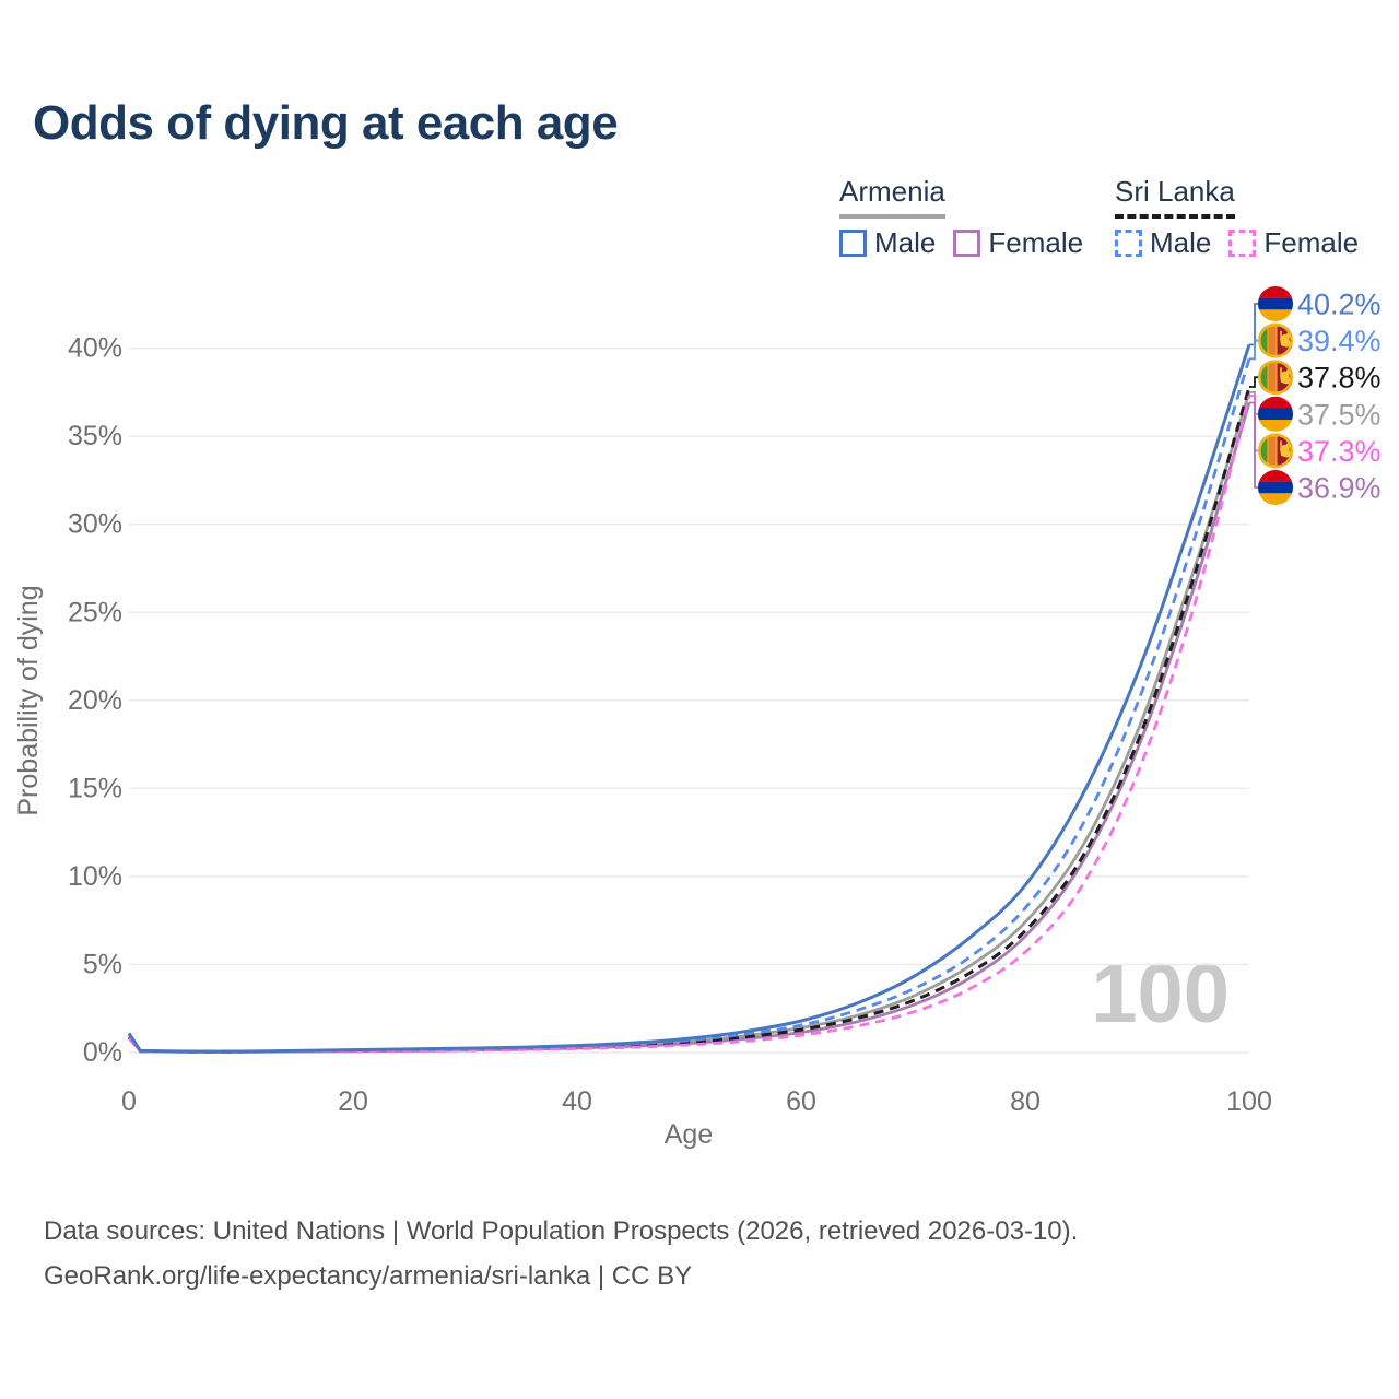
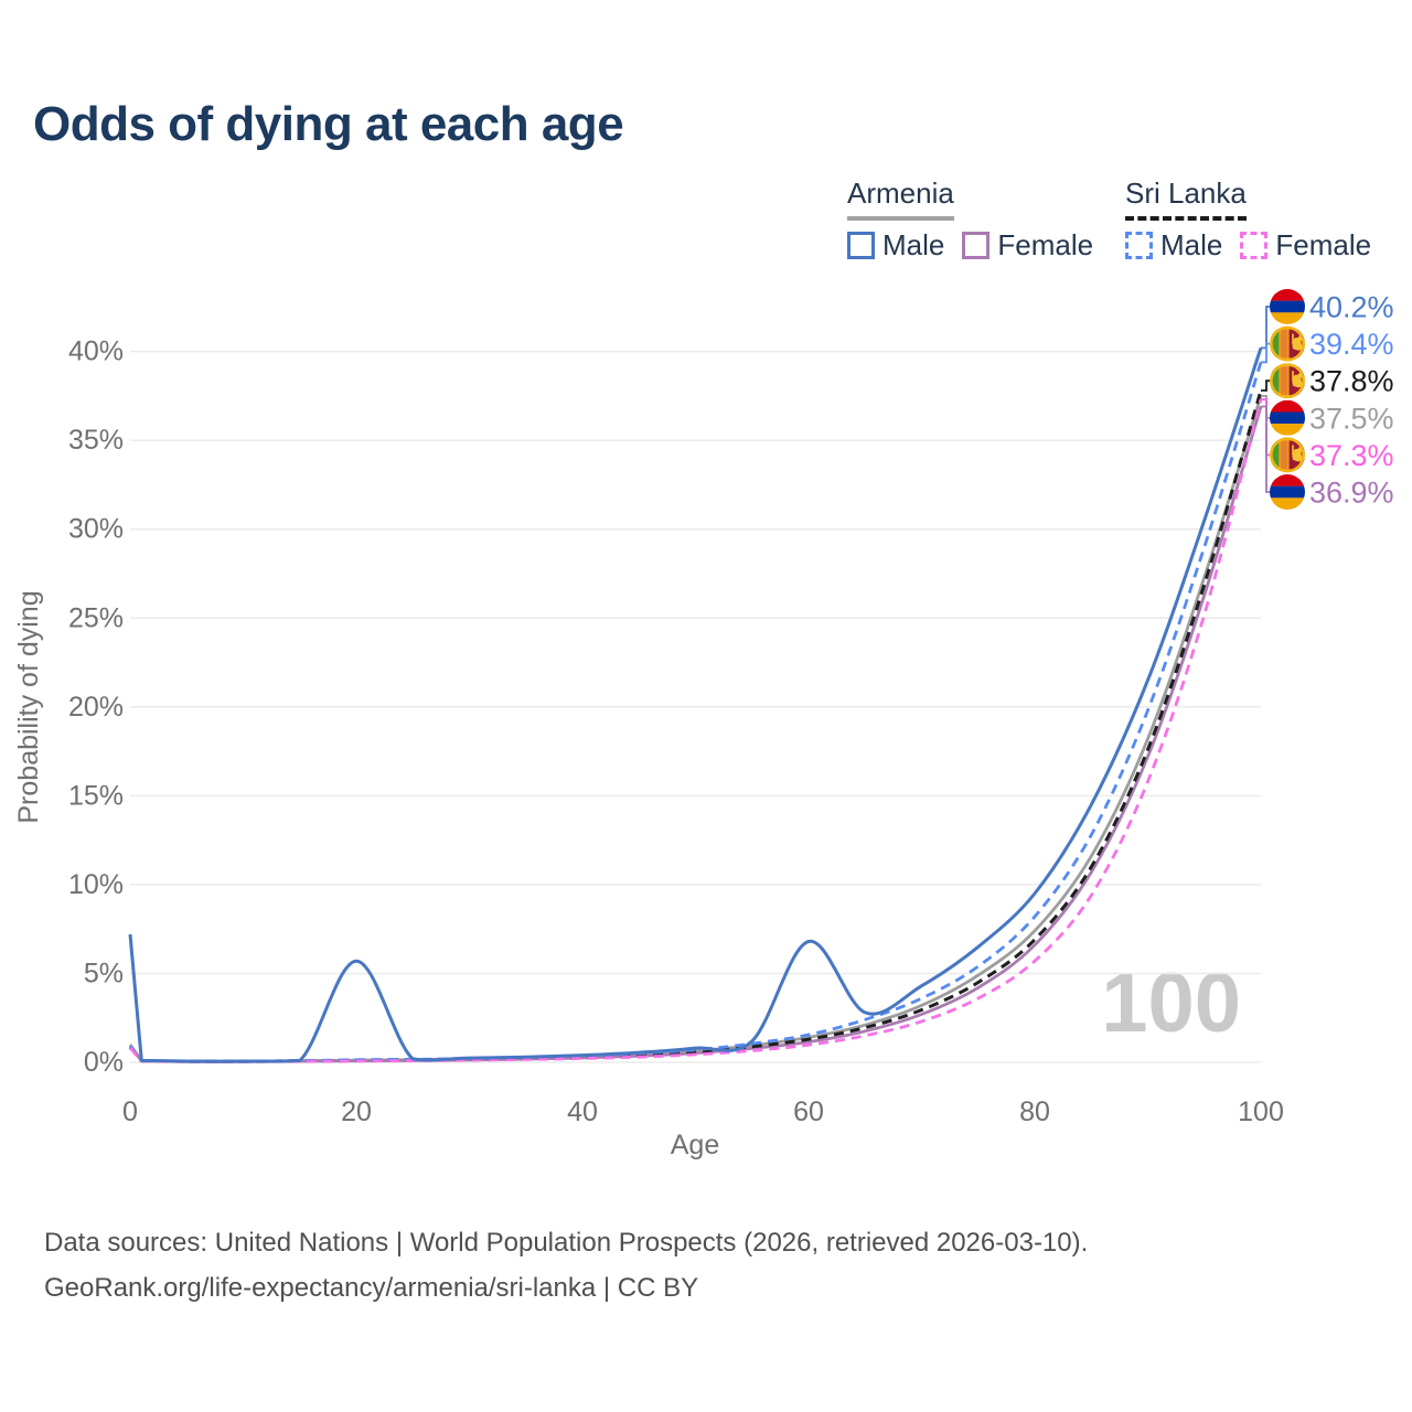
Armenia Male/0: 1.1% -> 7.2%
Armenia Male/20: 0.1% -> 5.7%
Armenia Male/60: 1.8% -> 6.8%
